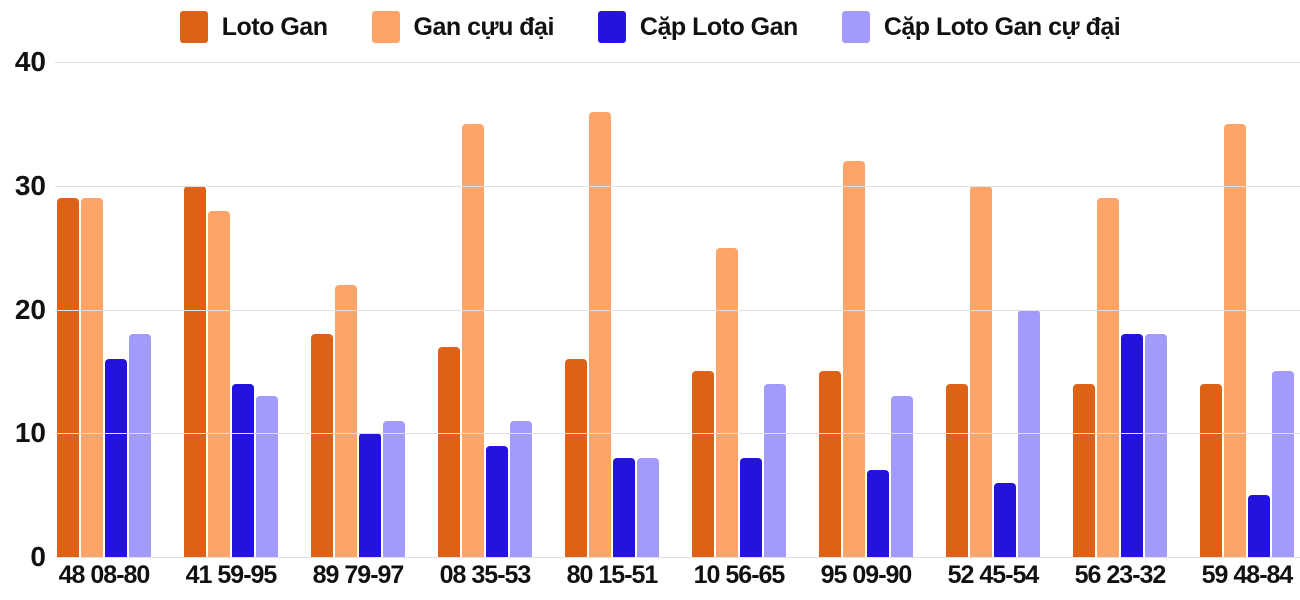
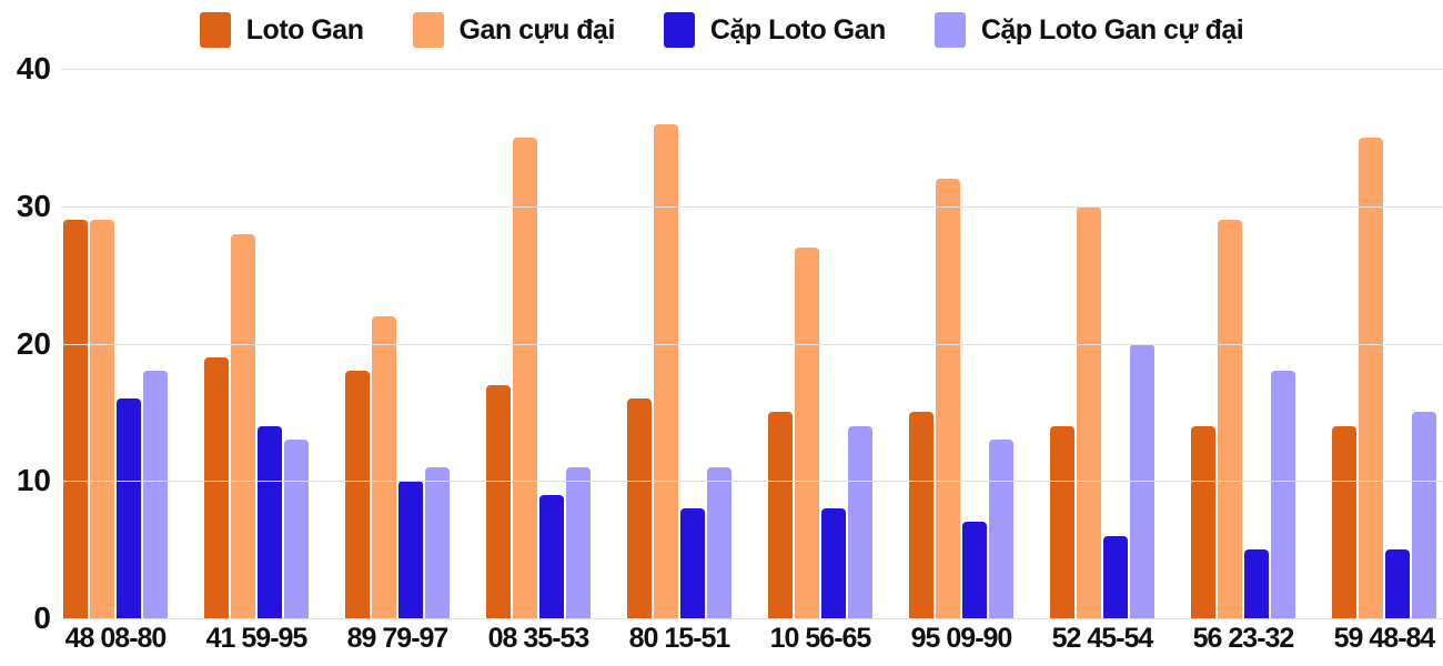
Loto Gan/41 59-95: 30 -> 19
Cặp Loto Gan cự đại/80 15-51: 8 -> 11
Gan cựu đại/10 56-65: 25 -> 27
Cặp Loto Gan/56 23-32: 18 -> 5
